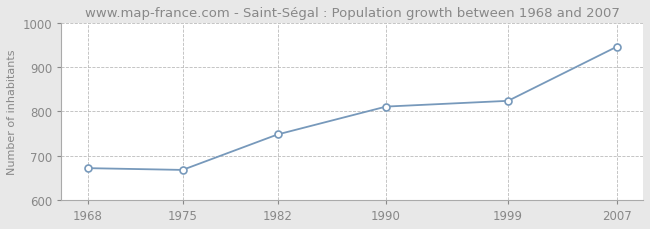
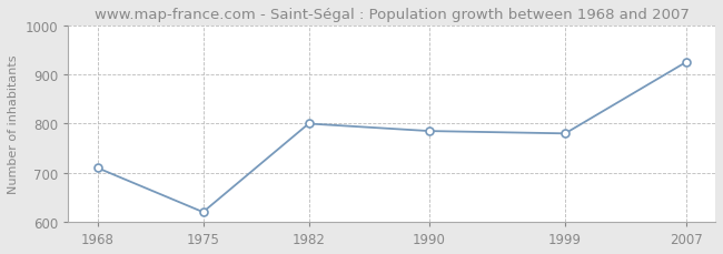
1968: 672 -> 710
1975: 668 -> 620
1982: 748 -> 800
1990: 811 -> 785
1999: 824 -> 780
2007: 946 -> 925
